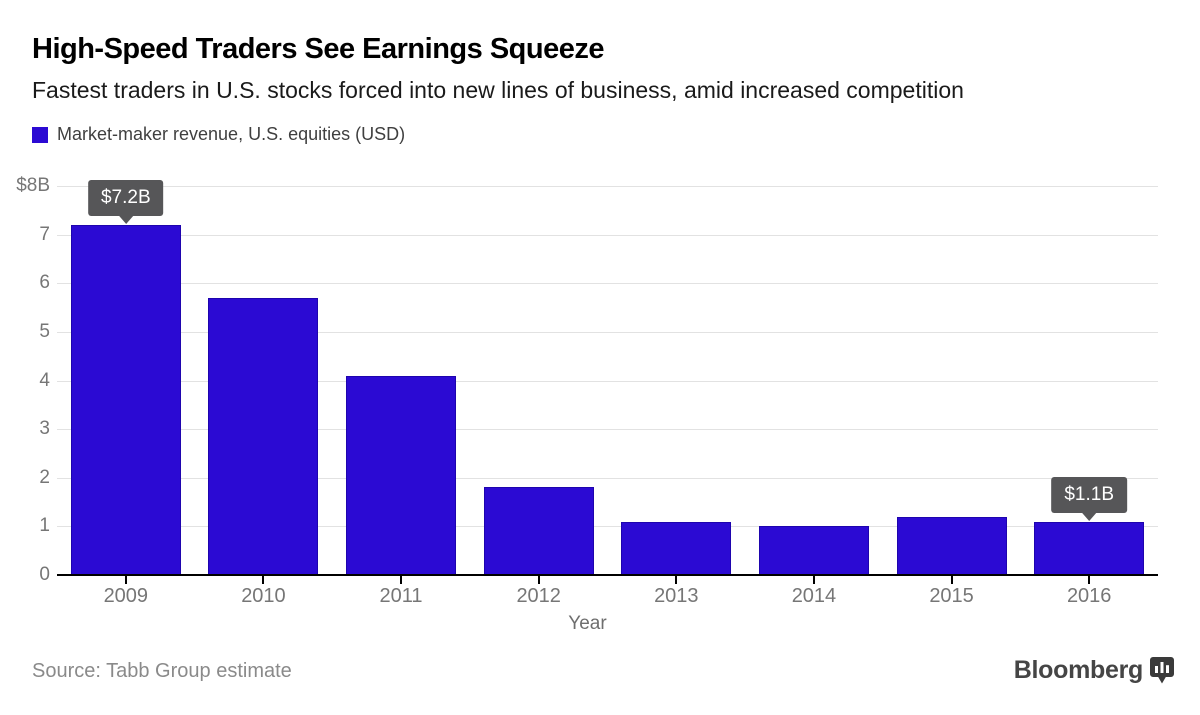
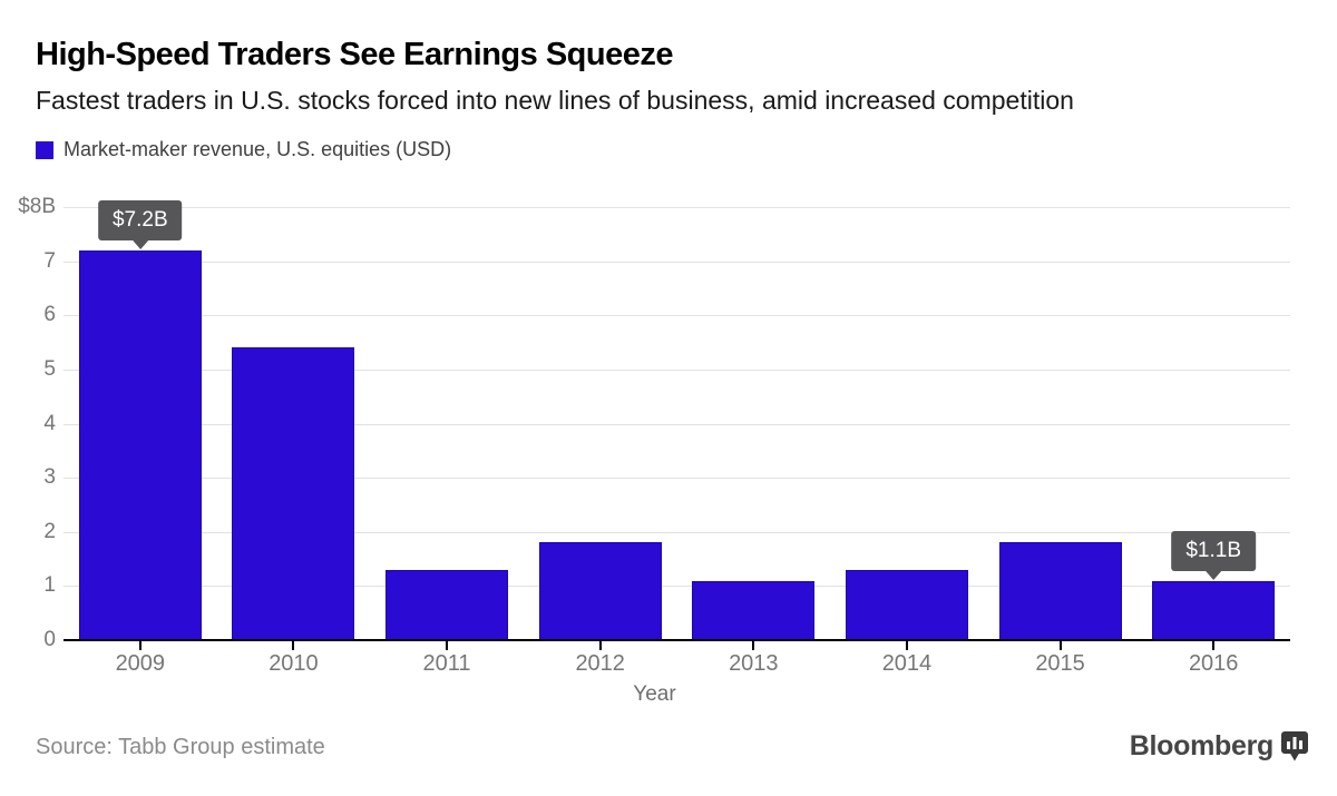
2010: $5.7B -> $5.4B
2011: $4.1B -> $1.3B
2014: $1.0B -> $1.3B
2015: $1.2B -> $1.8B
